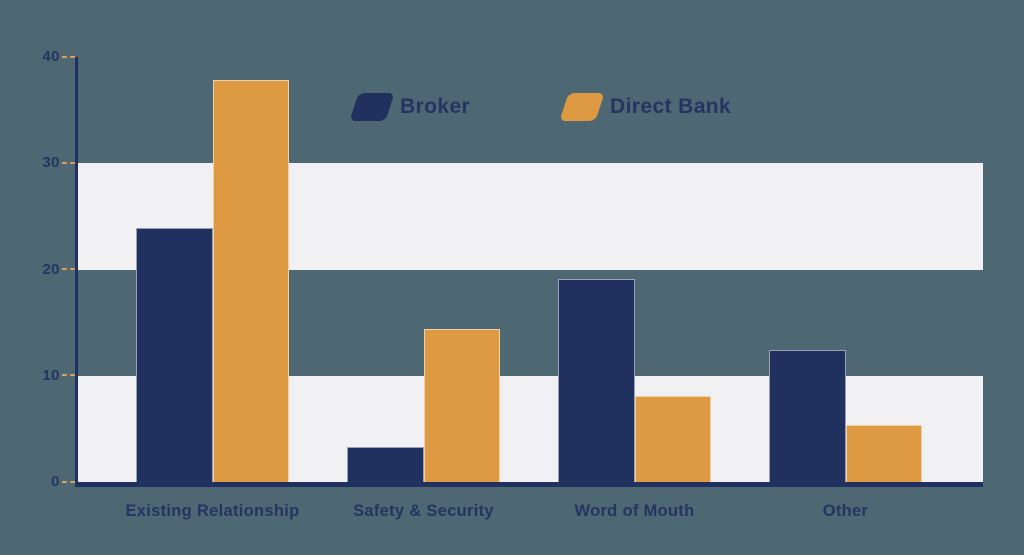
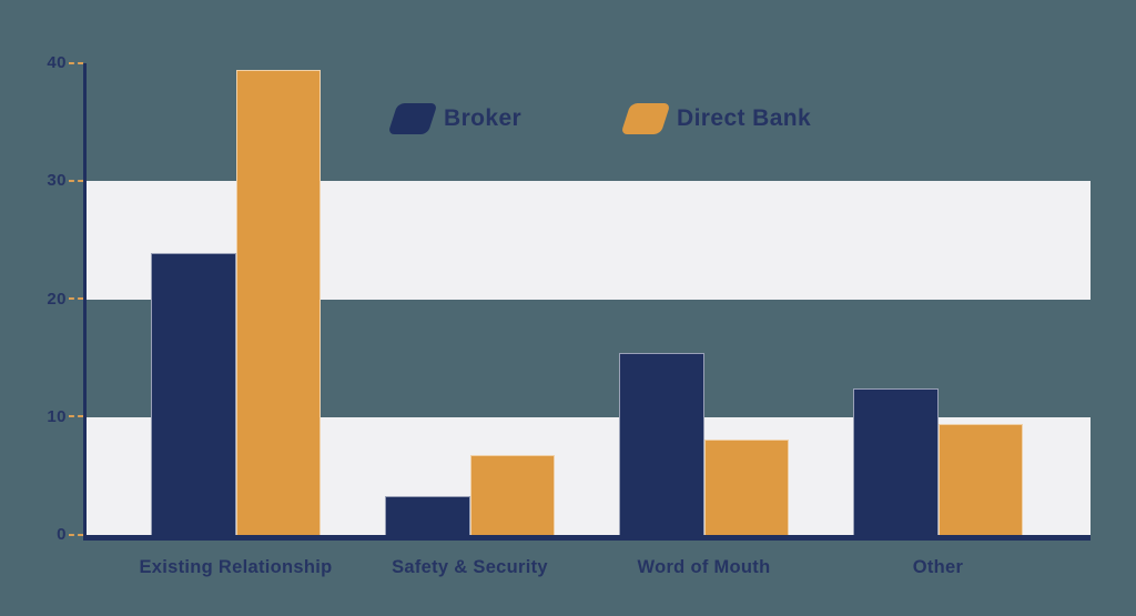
Direct Bank/Existing Relationship: 37.8 -> 39.4
Direct Bank/Safety & Security: 14.4 -> 6.8
Broker/Word of Mouth: 19.1 -> 15.4
Direct Bank/Other: 5.4 -> 9.4
